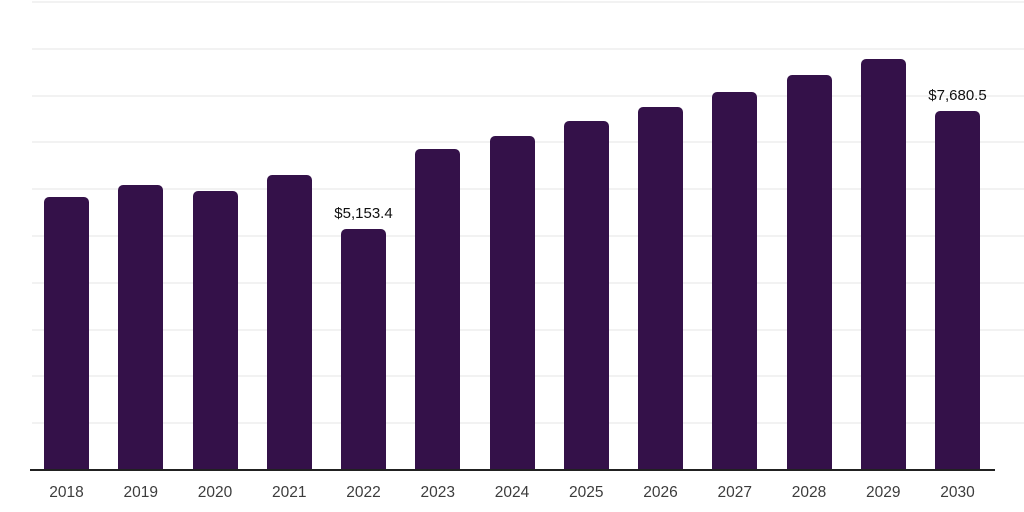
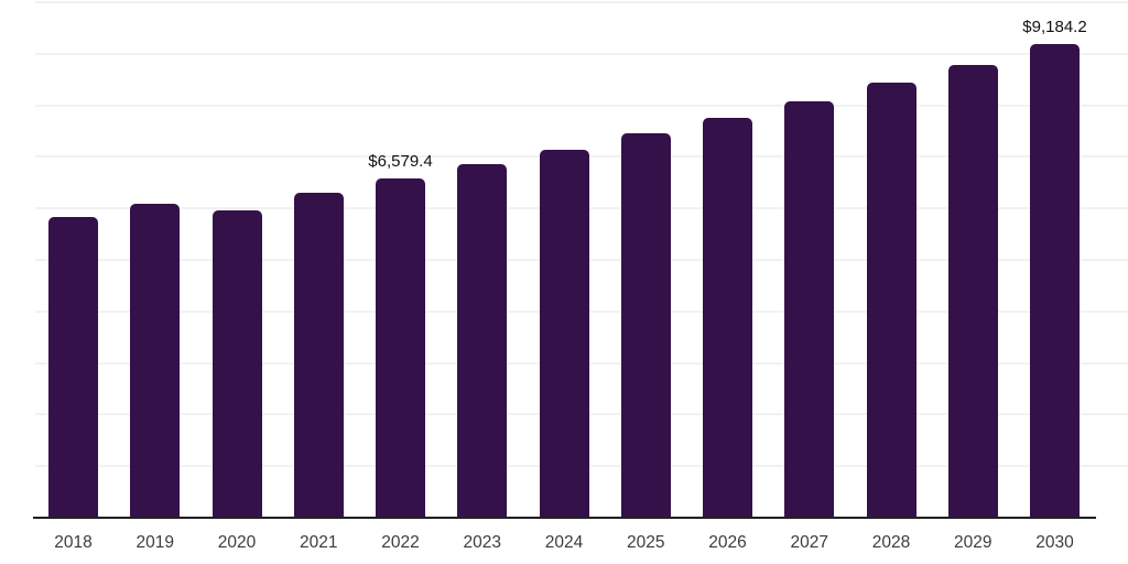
2022: $5,153.4 -> $6,579.4
2030: $7,680.5 -> $9,184.2
